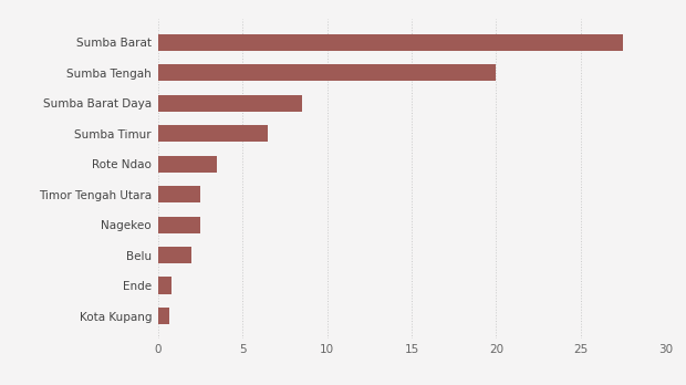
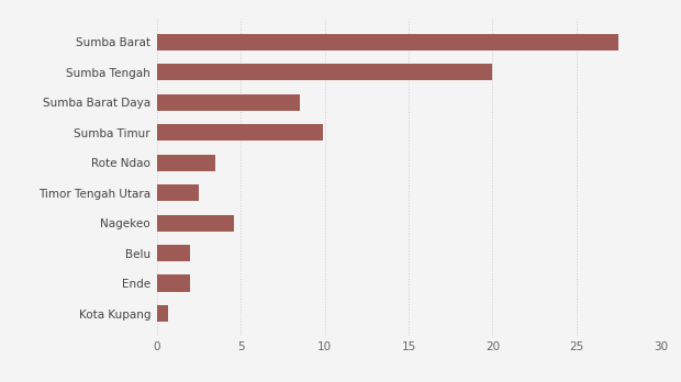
Sumba Timur: 6.5 -> 9.9
Nagekeo: 2.5 -> 4.6
Ende: 0.8 -> 2.0
